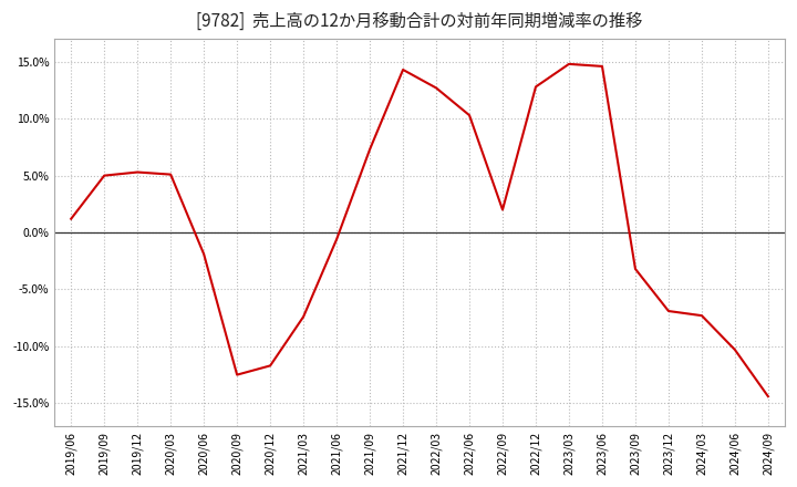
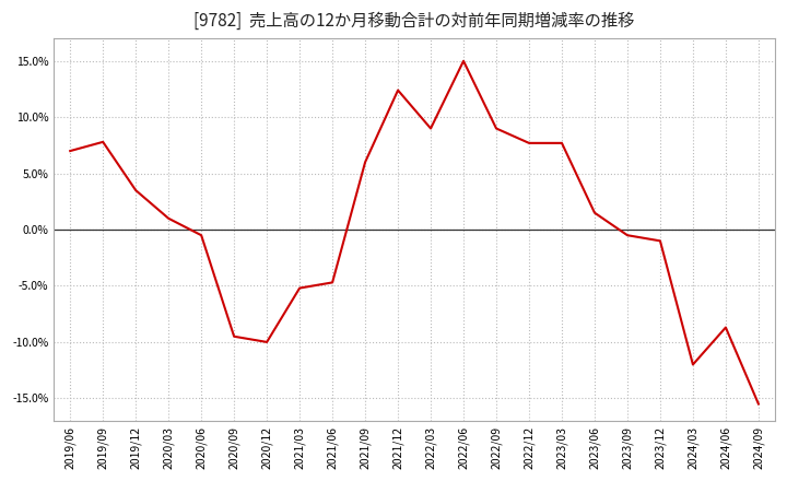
2019/06: 1.2% -> 7.0%
2019/09: 5.0% -> 7.8%
2019/12: 5.3% -> 3.5%
2020/03: 5.1% -> 1.0%
2020/06: -1.9% -> -0.5%
2020/09: -12.5% -> -9.5%
2020/12: -11.7% -> -10.0%
2021/03: -7.4% -> -5.2%
2021/06: -0.6% -> -4.7%
2021/09: 7.3% -> 6.0%
2021/12: 14.3% -> 12.4%
2022/03: 12.7% -> 9.0%
2022/06: 10.3% -> 15.0%
2022/09: 2.0% -> 9.0%
2022/12: 12.8% -> 7.7%
2023/03: 14.8% -> 7.7%
2023/06: 14.6% -> 1.5%
2023/09: -3.2% -> -0.5%
2023/12: -6.9% -> -1.0%
2024/03: -7.3% -> -12.0%
2024/06: -10.3% -> -8.7%
2024/09: -14.4% -> -15.5%
